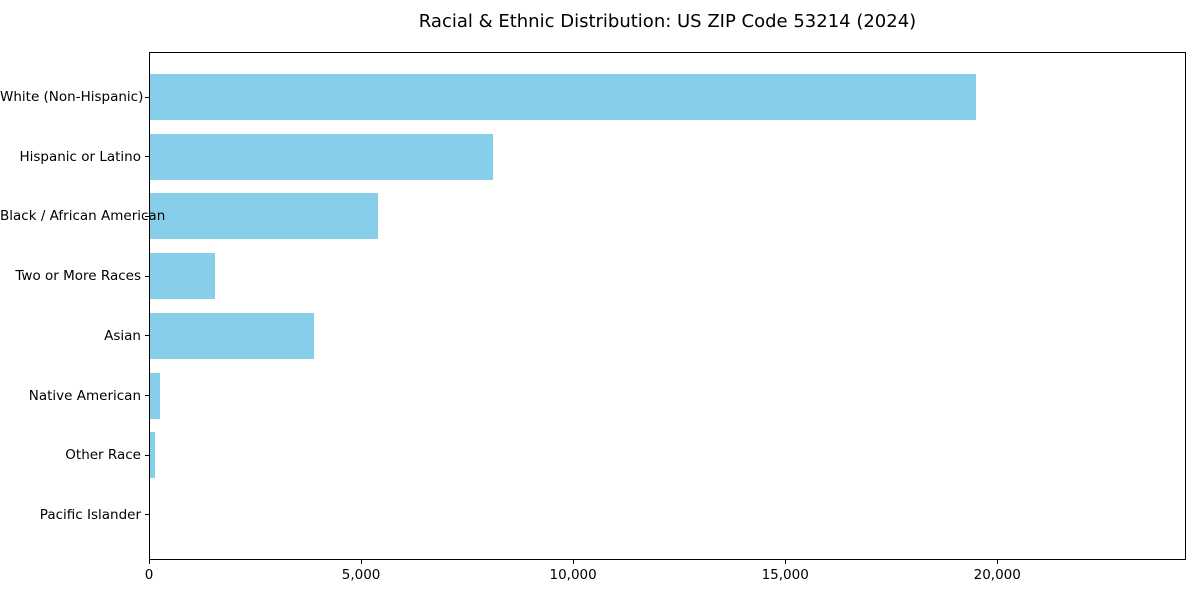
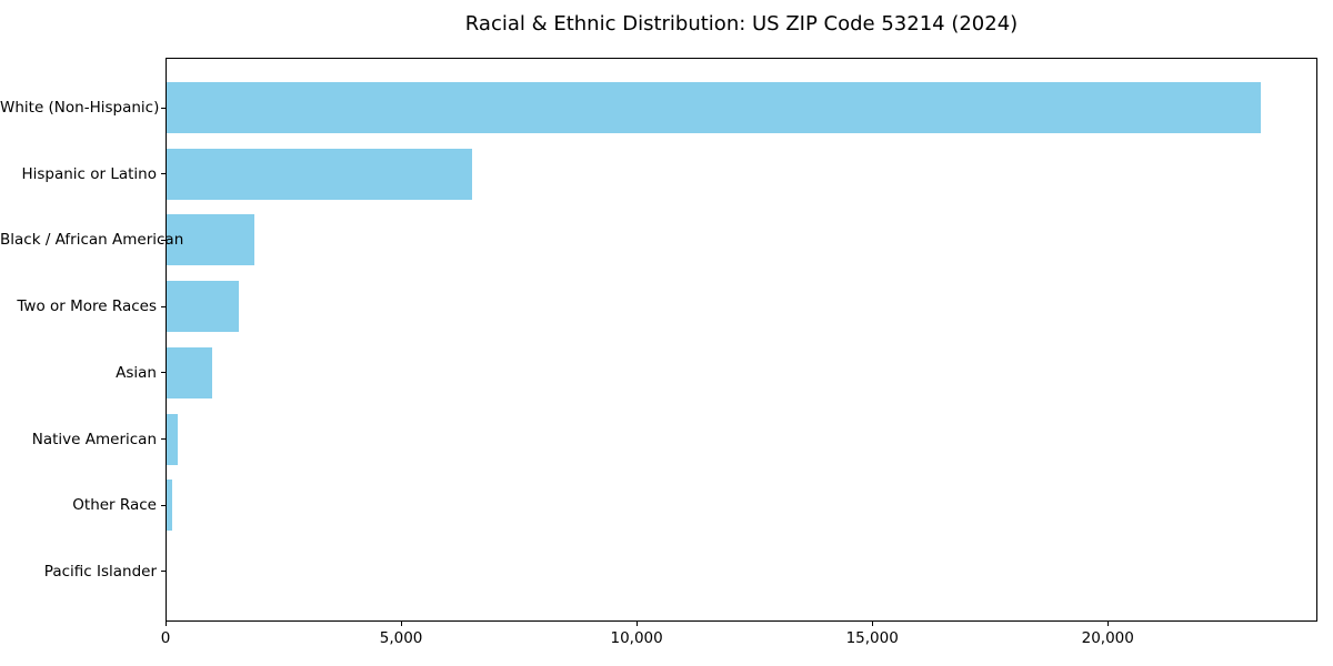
White (Non-Hispanic): 19500 -> 23200
Hispanic or Latino: 8100 -> 6500
Black / African American: 5400 -> 1900
Asian: 3900 -> 1000
